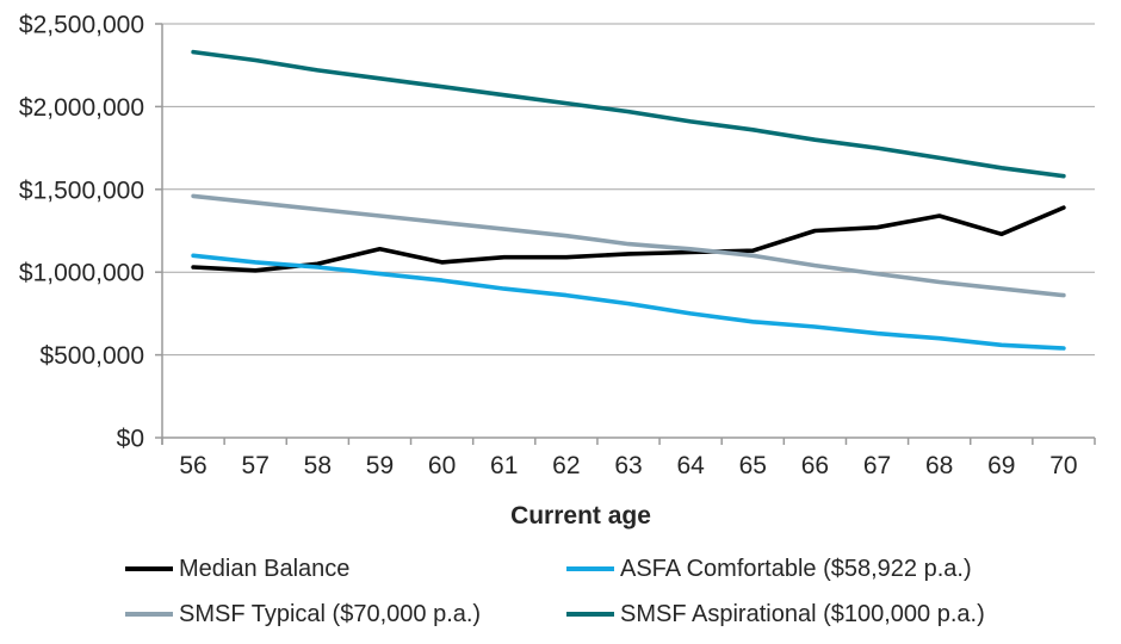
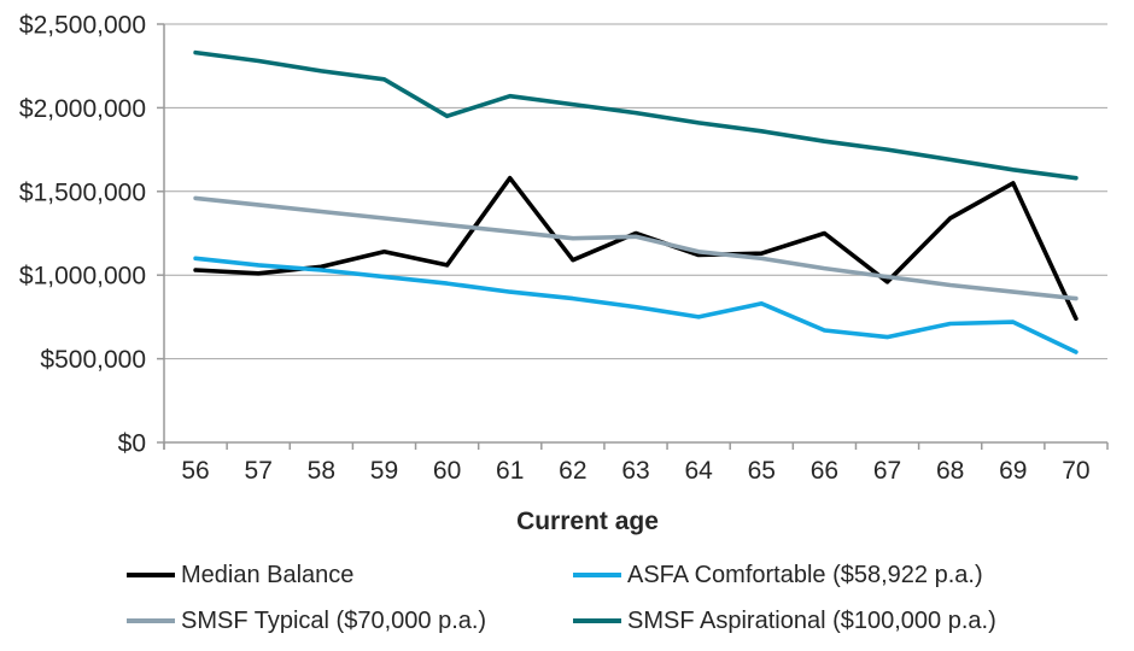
SMSF Aspirational ($100,000 p.a.)/60: $2120000 -> $1950000
Median Balance/61: $1090000 -> $1580000
Median Balance/63: $1110000 -> $1250000
SMSF Typical ($70,000 p.a.)/63: $1170000 -> $1230000
ASFA Comfortable ($58,922 p.a.)/65: $700000 -> $830000
Median Balance/67: $1270000 -> $960000
ASFA Comfortable ($58,922 p.a.)/68: $600000 -> $710000
Median Balance/69: $1230000 -> $1550000
ASFA Comfortable ($58,922 p.a.)/69: $560000 -> $720000
Median Balance/70: $1390000 -> $740000
